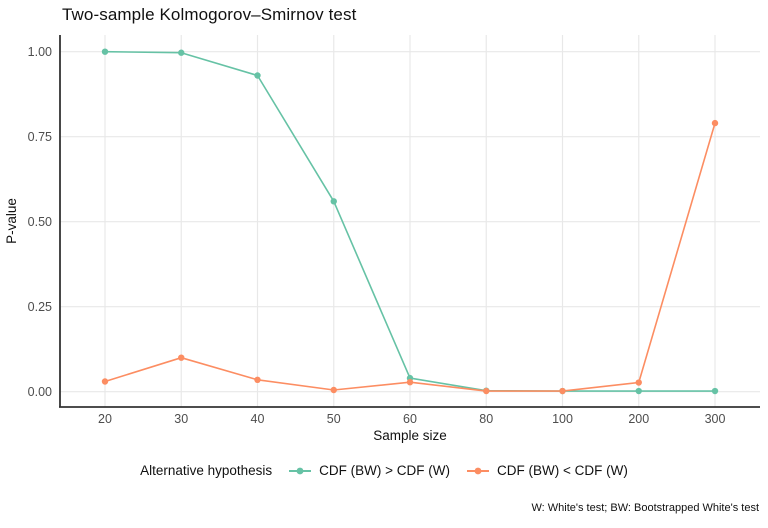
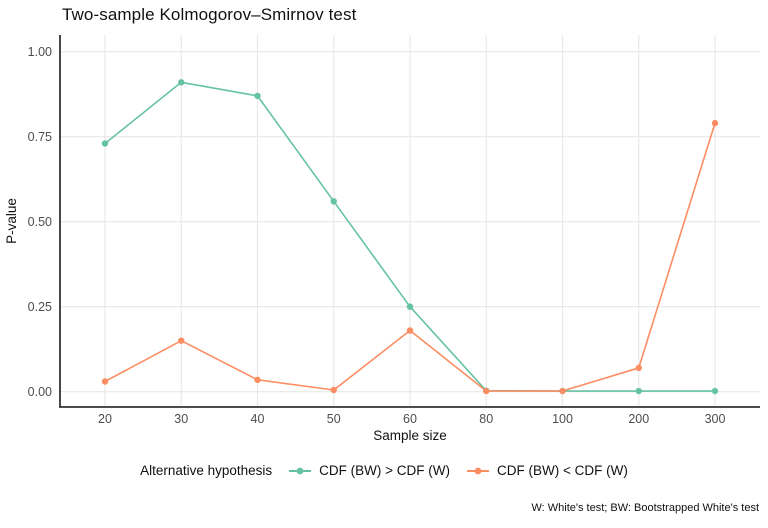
CDF (BW) > CDF (W)/20: 1.00 -> 0.73
CDF (BW) > CDF (W)/30: 1.00 -> 0.91
CDF (BW) < CDF (W)/30: 0.10 -> 0.15
CDF (BW) > CDF (W)/40: 0.93 -> 0.87
CDF (BW) > CDF (W)/60: 0.04 -> 0.25
CDF (BW) < CDF (W)/60: 0.03 -> 0.18
CDF (BW) < CDF (W)/200: 0.03 -> 0.07
